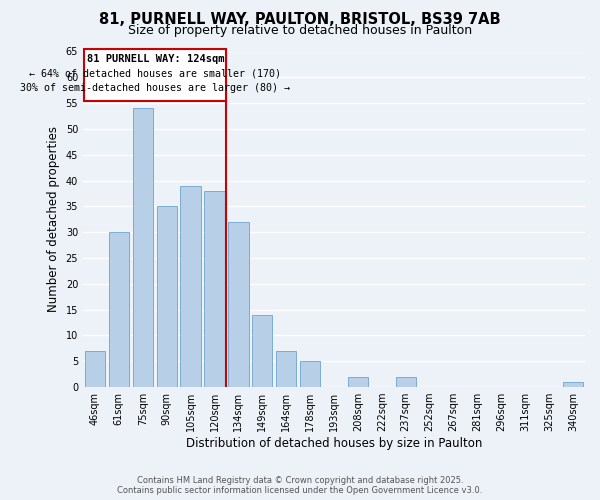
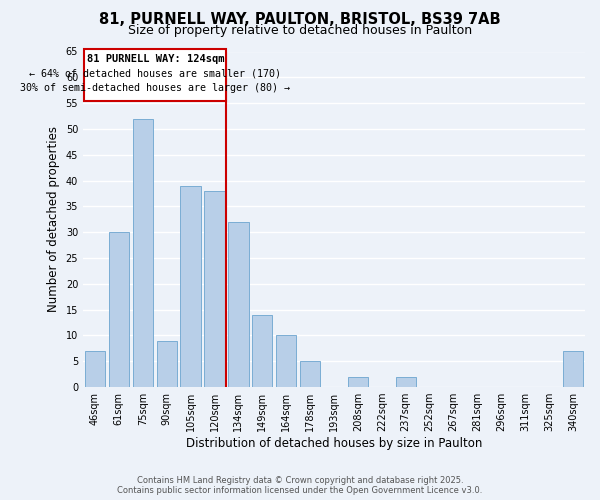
75sqm: 54 -> 52
90sqm: 35 -> 9
164sqm: 7 -> 10
340sqm: 1 -> 7
